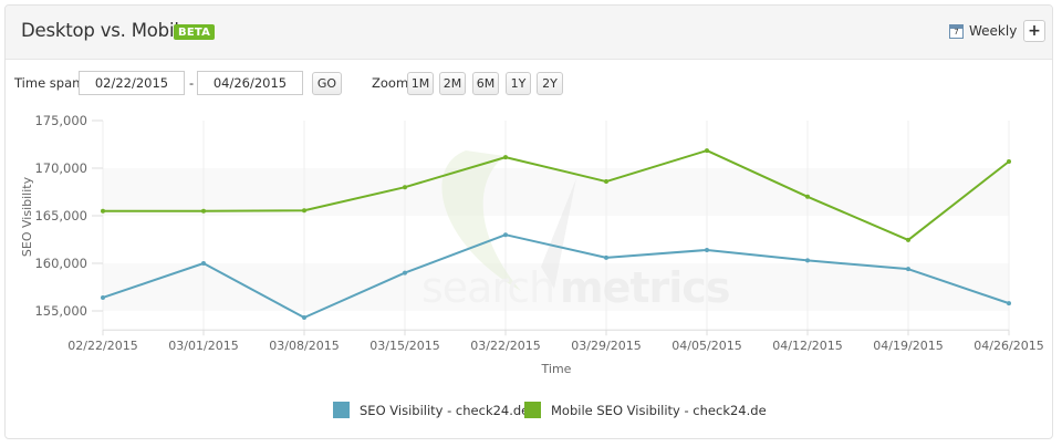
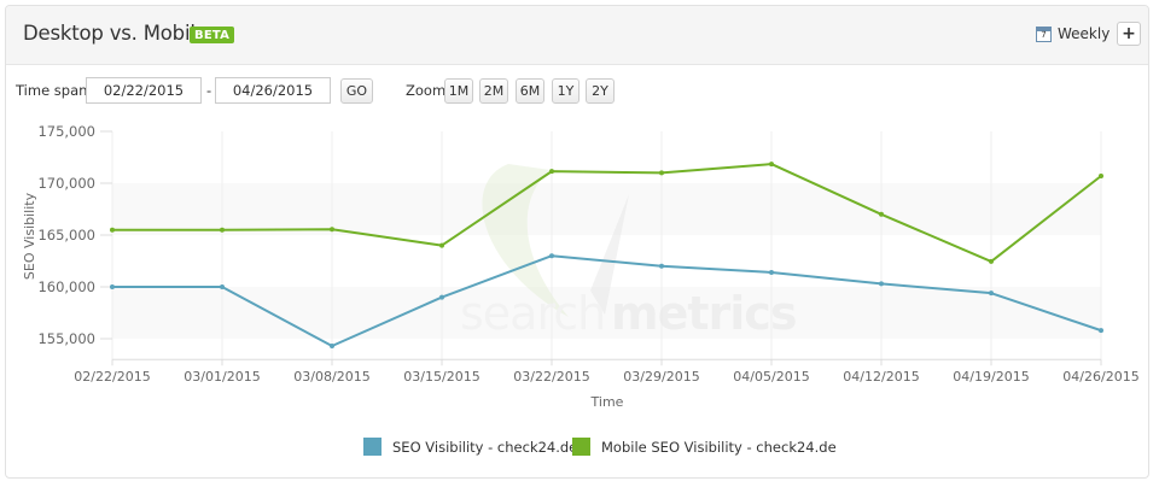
SEO Visibility - check24.de/02/22/2015: 156000 -> 160000
Mobile SEO Visibility - check24.de/03/15/2015: 168000 -> 164000
SEO Visibility - check24.de/03/29/2015: 161000 -> 162000
Mobile SEO Visibility - check24.de/03/29/2015: 169000 -> 171000
